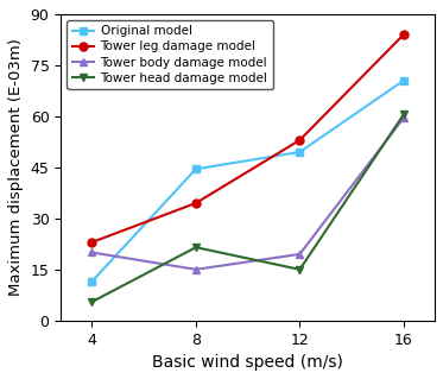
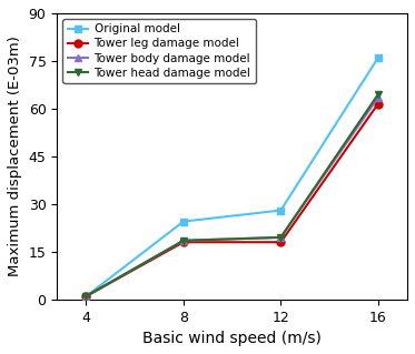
Original model/4: 11.5 -> 1.0
Tower leg damage model/4: 23.0 -> 1.0
Tower body damage model/4: 20.0 -> 1.0
Tower head damage model/4: 5.5 -> 1.0
Original model/8: 44.5 -> 24.5
Tower leg damage model/8: 34.5 -> 18.0
Tower body damage model/8: 15.0 -> 18.5
Tower head damage model/8: 21.5 -> 18.5
Original model/12: 49.5 -> 28.0
Tower leg damage model/12: 53.0 -> 18.0
Tower head damage model/12: 15.0 -> 19.5
Original model/16: 70.5 -> 76.0
Tower leg damage model/16: 84.0 -> 61.5
Tower body damage model/16: 59.5 -> 63.5
Tower head damage model/16: 60.5 -> 64.5
